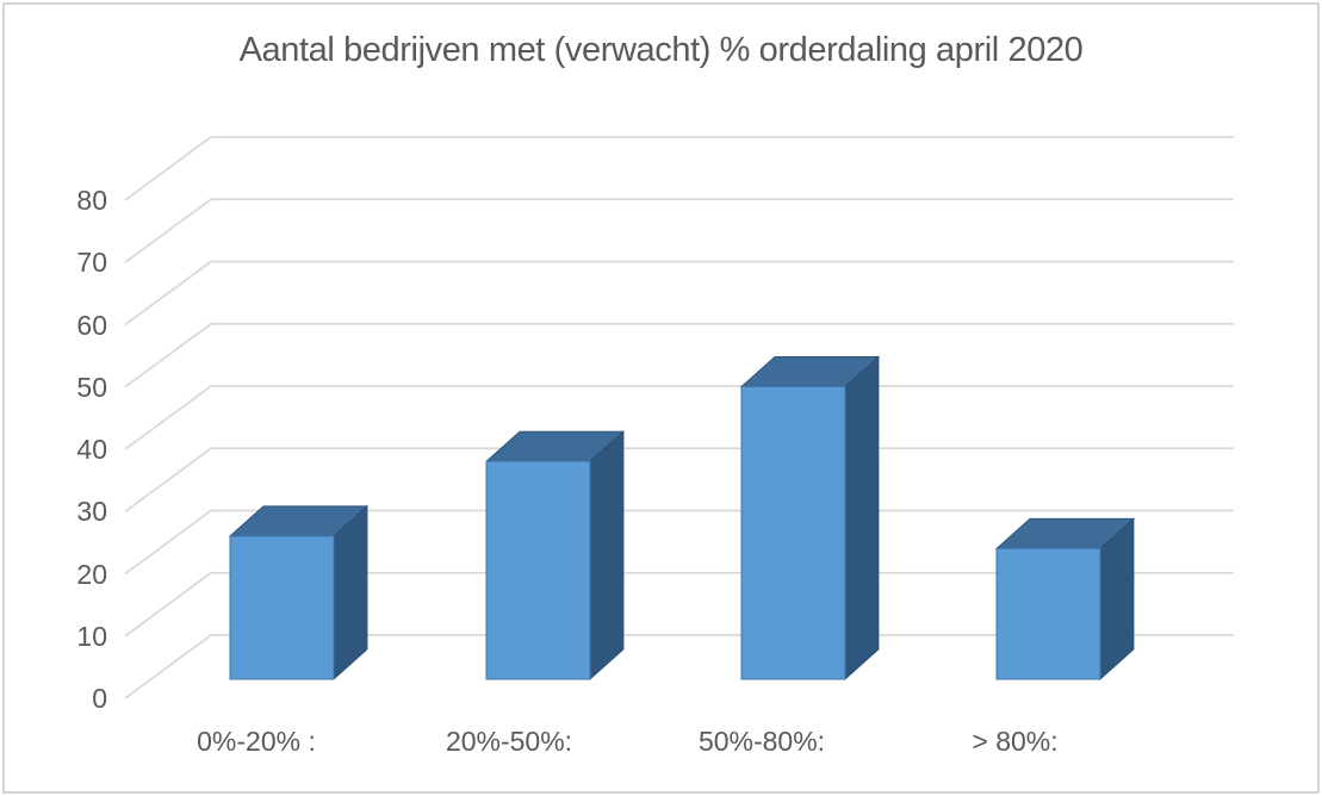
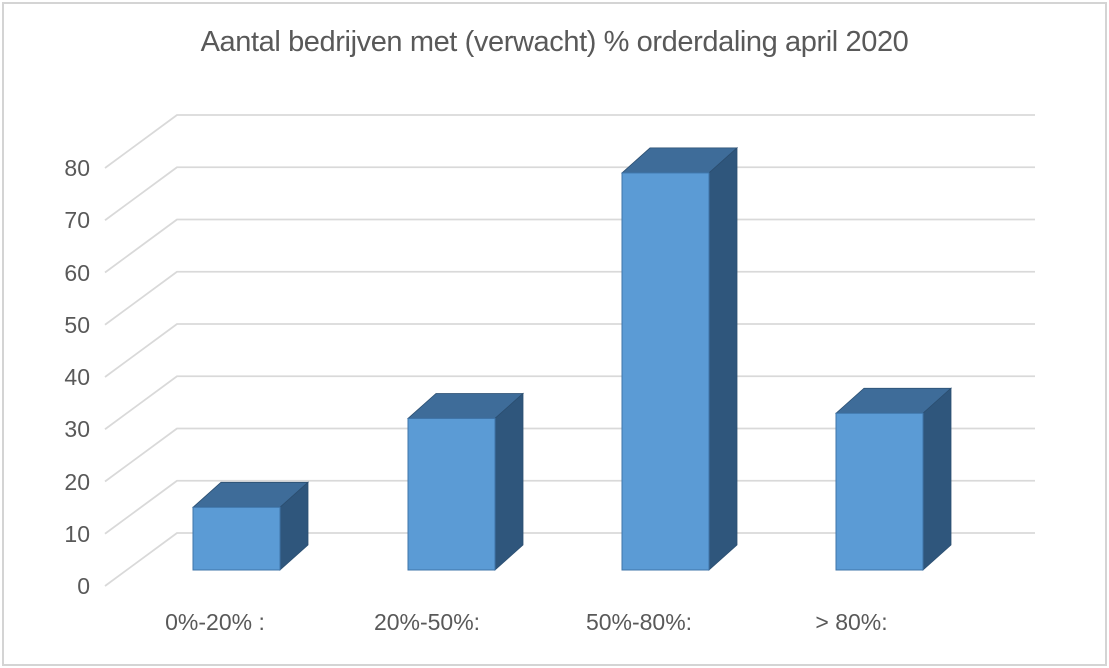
0%-20% :: 23 -> 12
20%-50%:: 35 -> 29
50%-80%:: 47 -> 76
> 80%:: 21 -> 30
